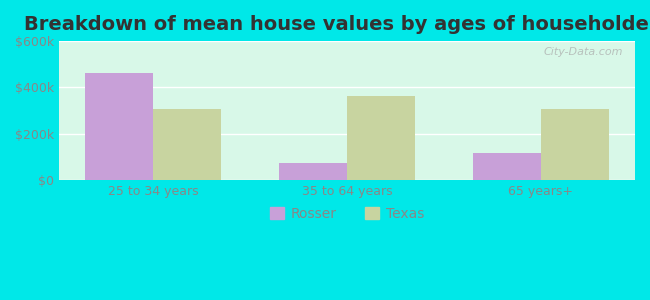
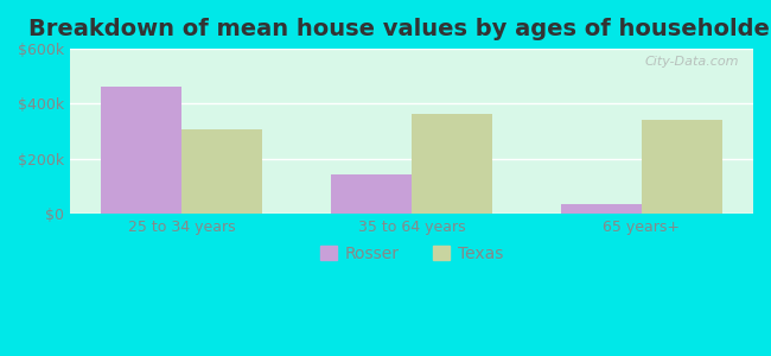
Rosser/35 to 64 years: $75k -> $145k
Rosser/65 years+: $118k -> $35k
Texas/65 years+: $305k -> $340k
